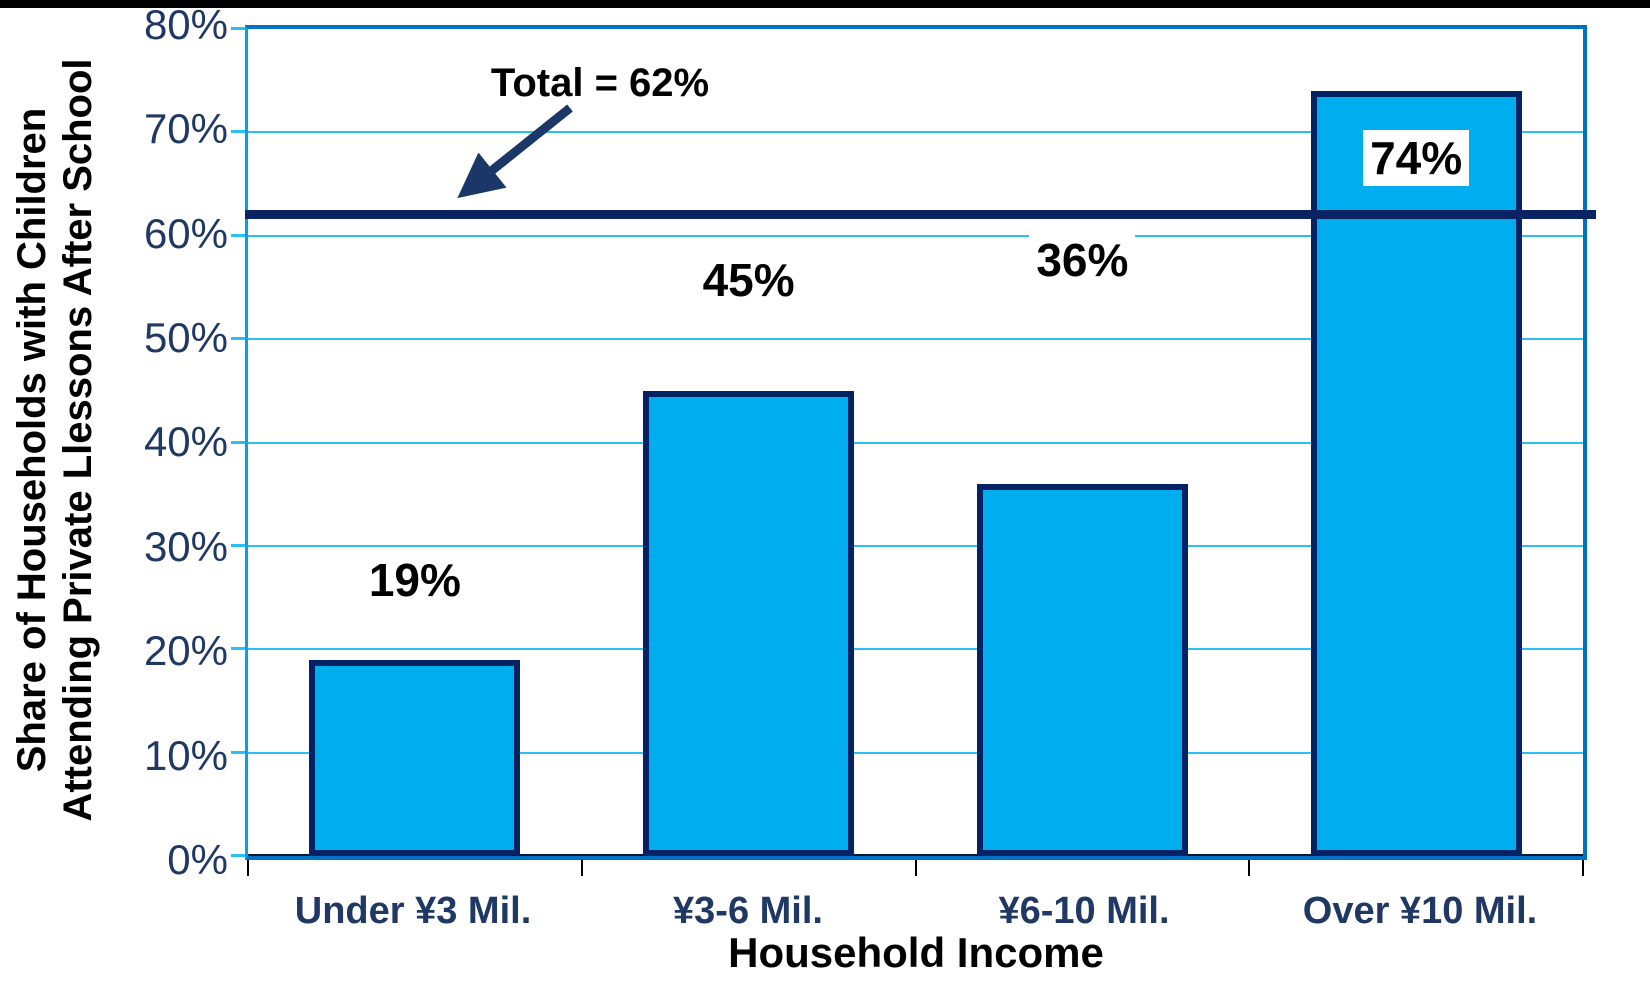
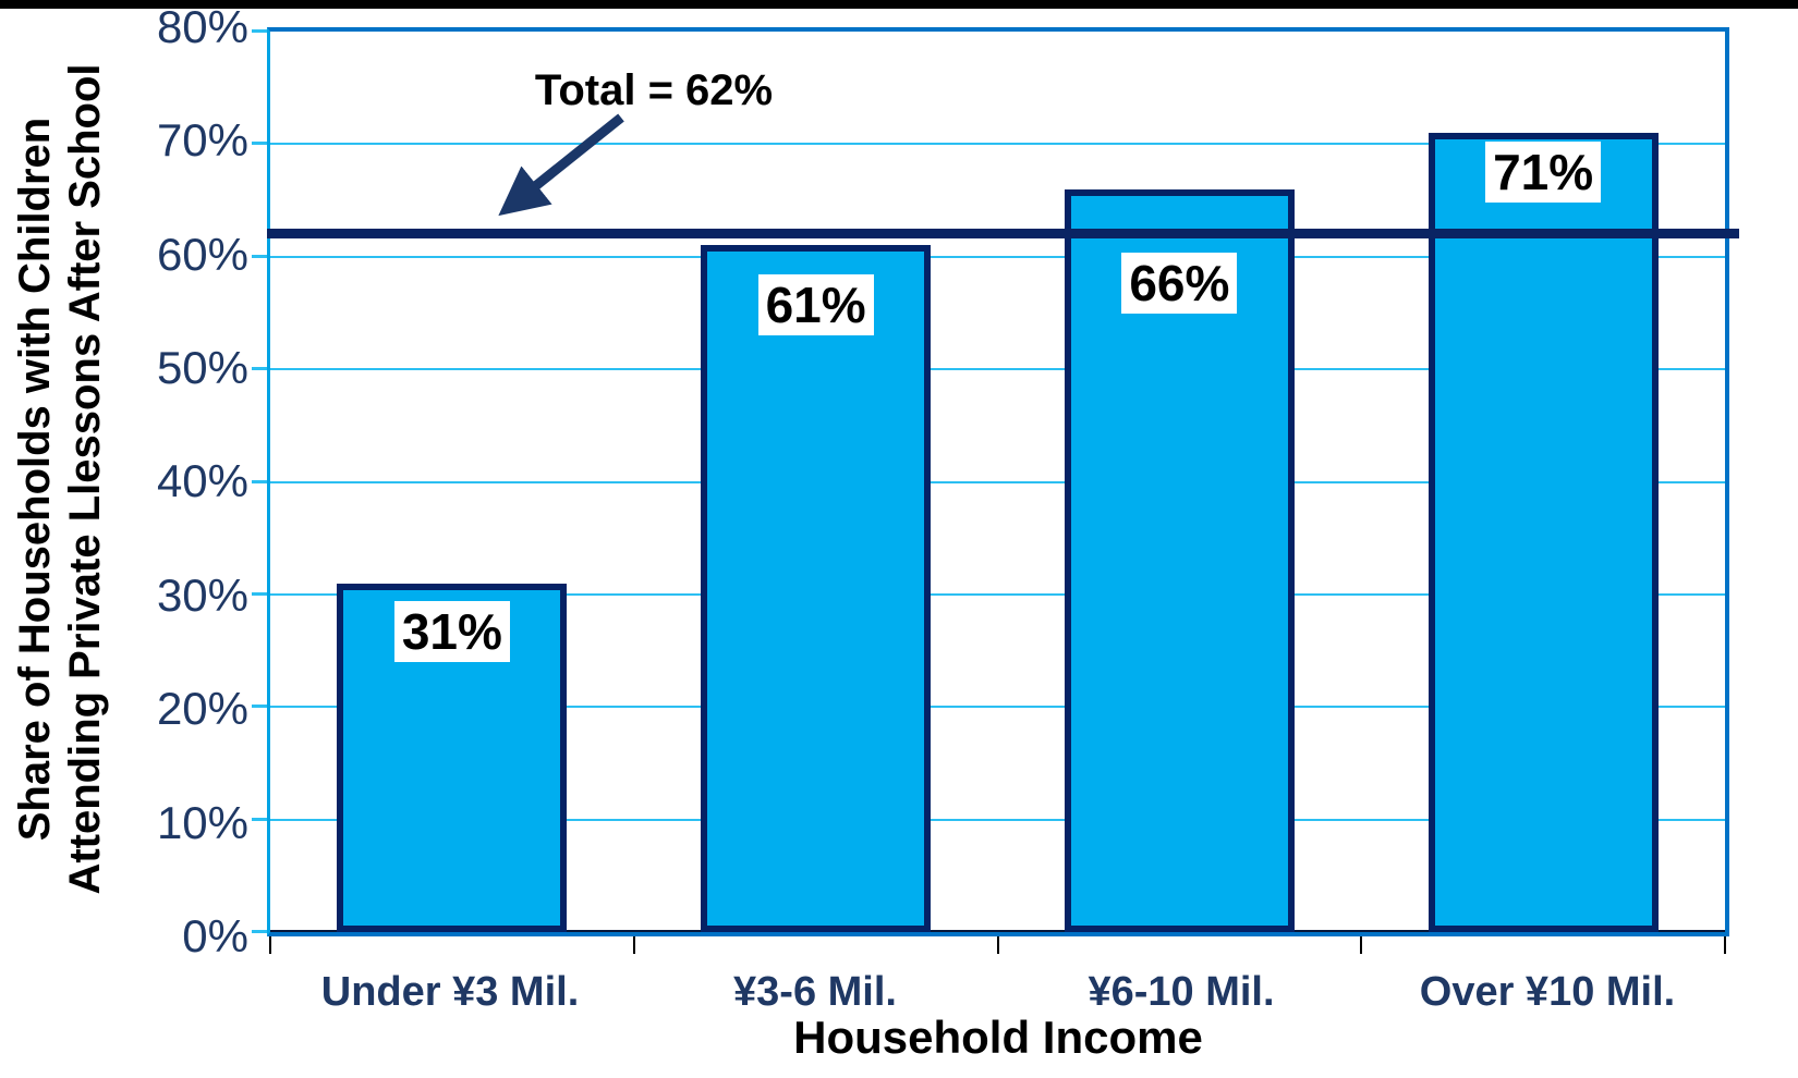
Under ¥3 Mil.: 19% -> 31%
¥3-6 Mil.: 45% -> 61%
¥6-10 Mil.: 36% -> 66%
Over ¥10 Mil.: 74% -> 71%
